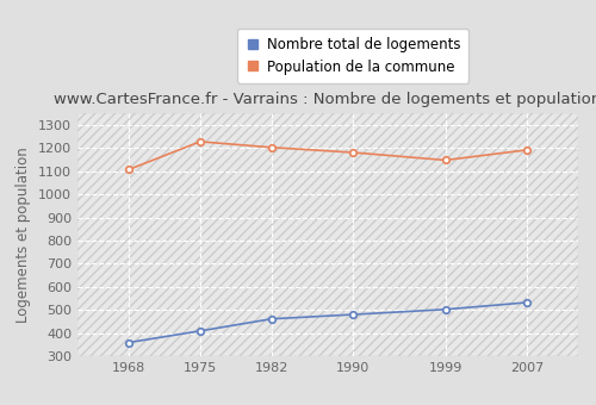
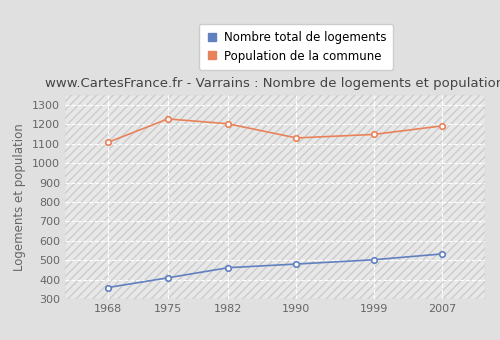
Population de la commune/1990: 1180 -> 1130
